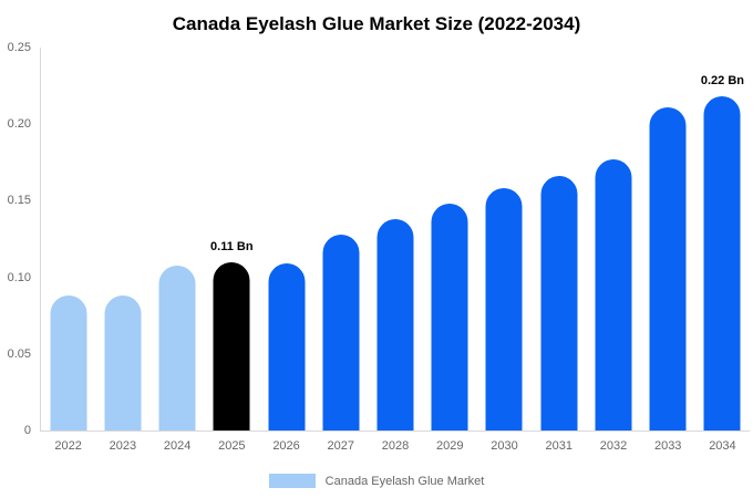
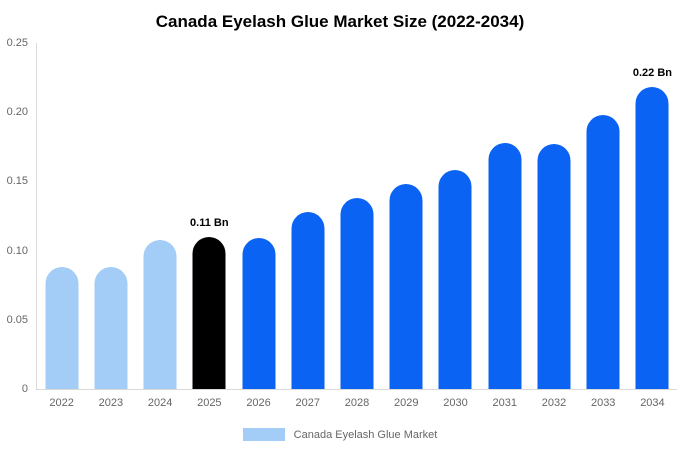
2031: 0.166 -> 0.178
2033: 0.211 -> 0.198
